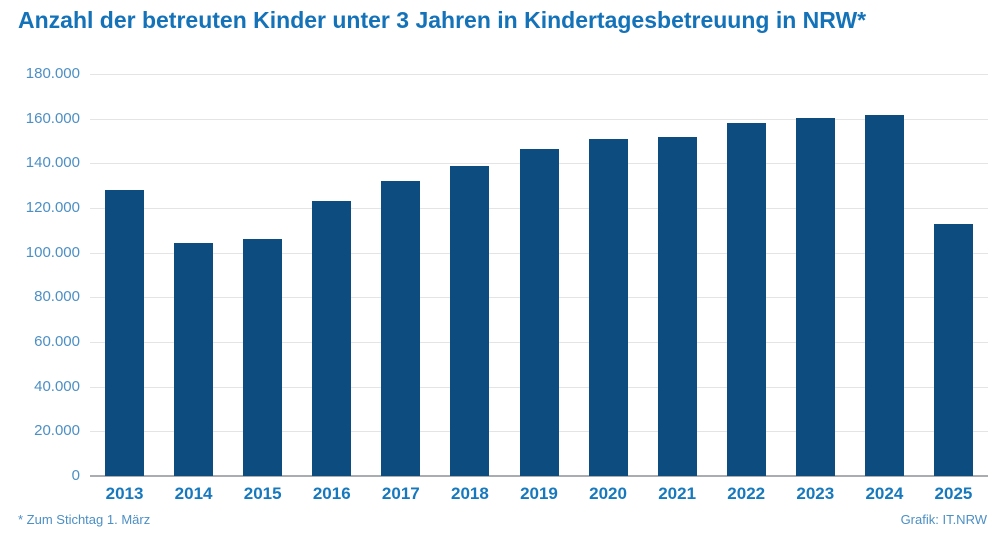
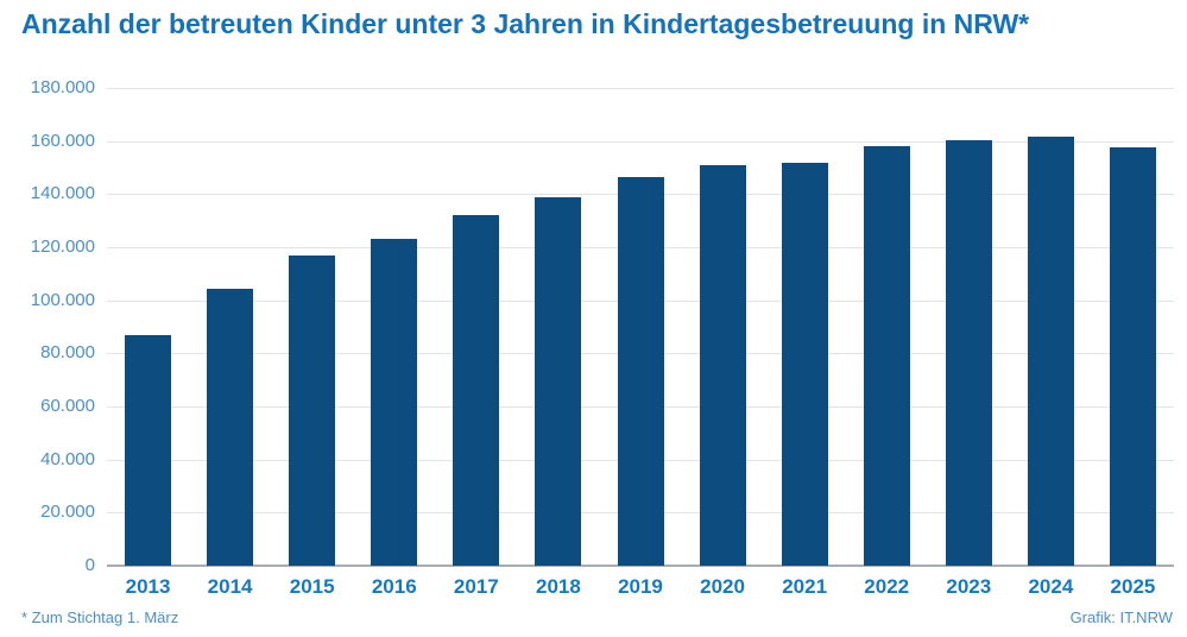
2013: 128000 -> 87000
2015: 106000 -> 117000
2025: 113000 -> 158000
